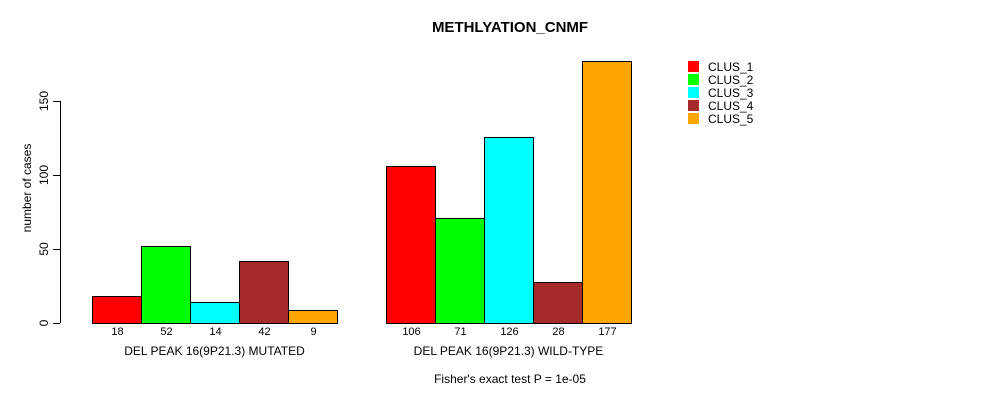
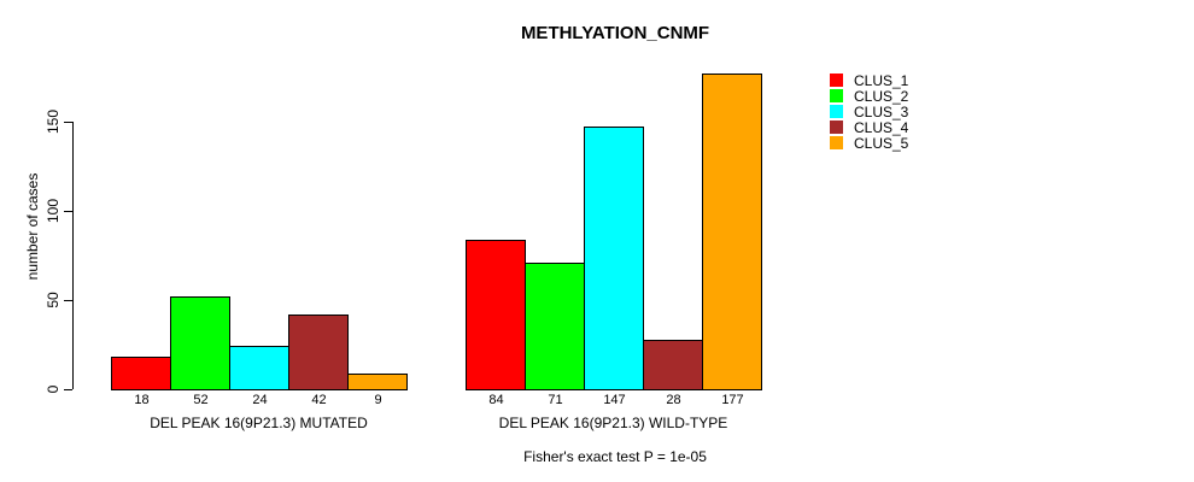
CLUS_3/DEL PEAK 16(9P21.3) MUTATED: 14 -> 24
CLUS_1/DEL PEAK 16(9P21.3) WILD-TYPE: 106 -> 84
CLUS_3/DEL PEAK 16(9P21.3) WILD-TYPE: 126 -> 147
